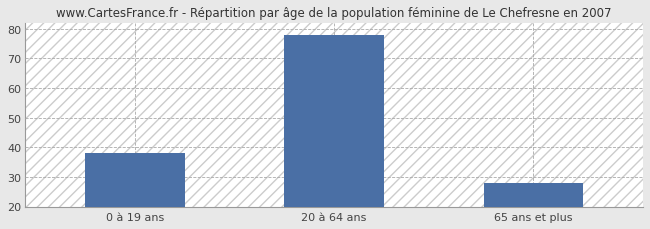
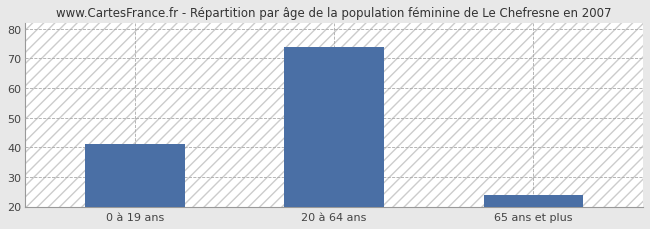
0 à 19 ans: 38 -> 41
20 à 64 ans: 78 -> 74
65 ans et plus: 28 -> 24
